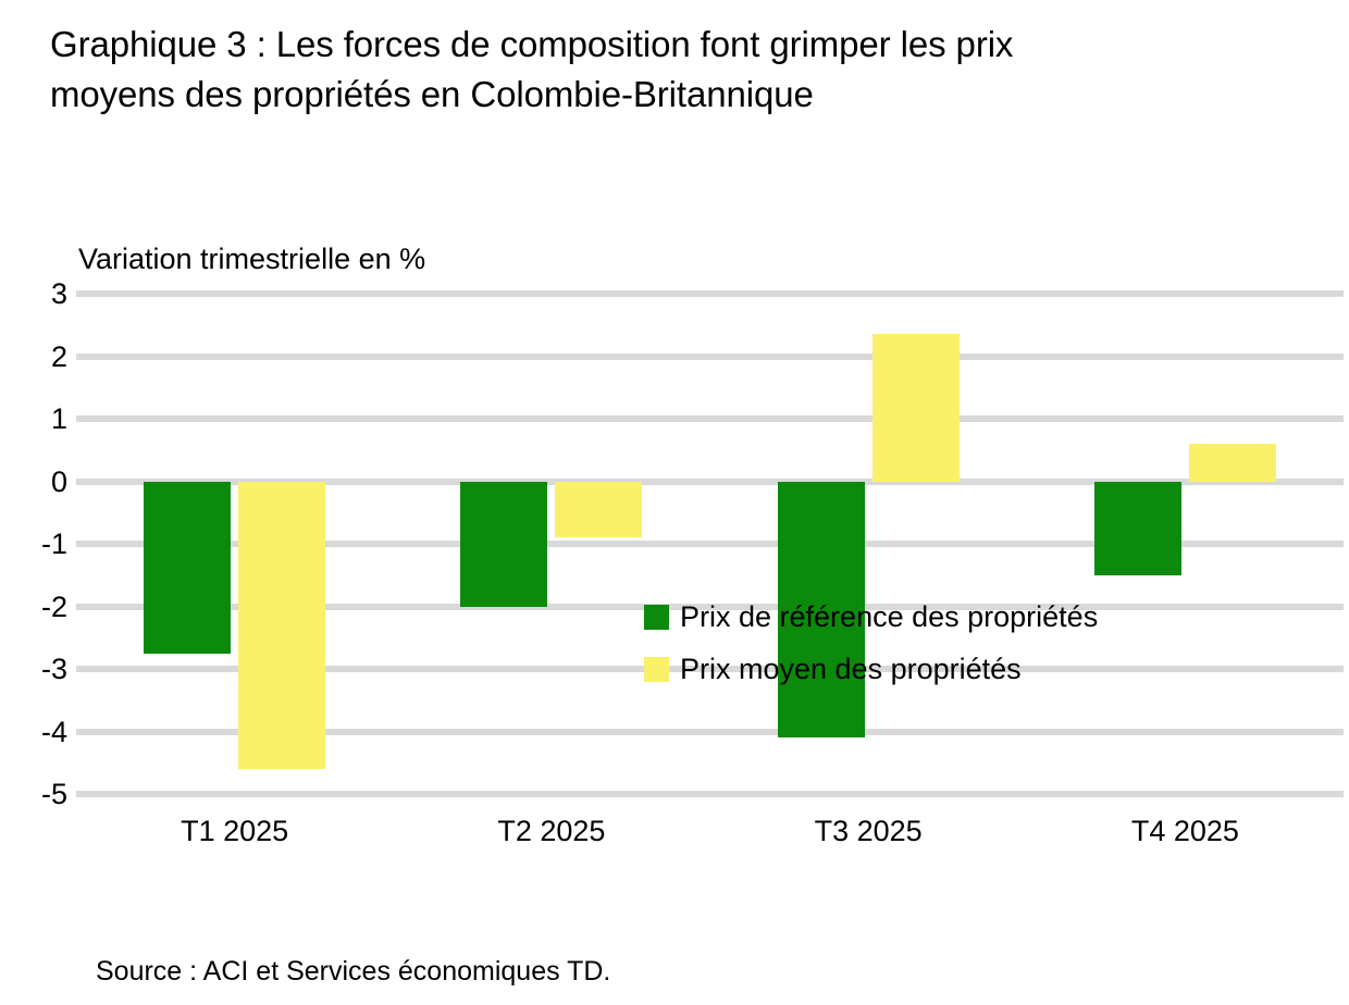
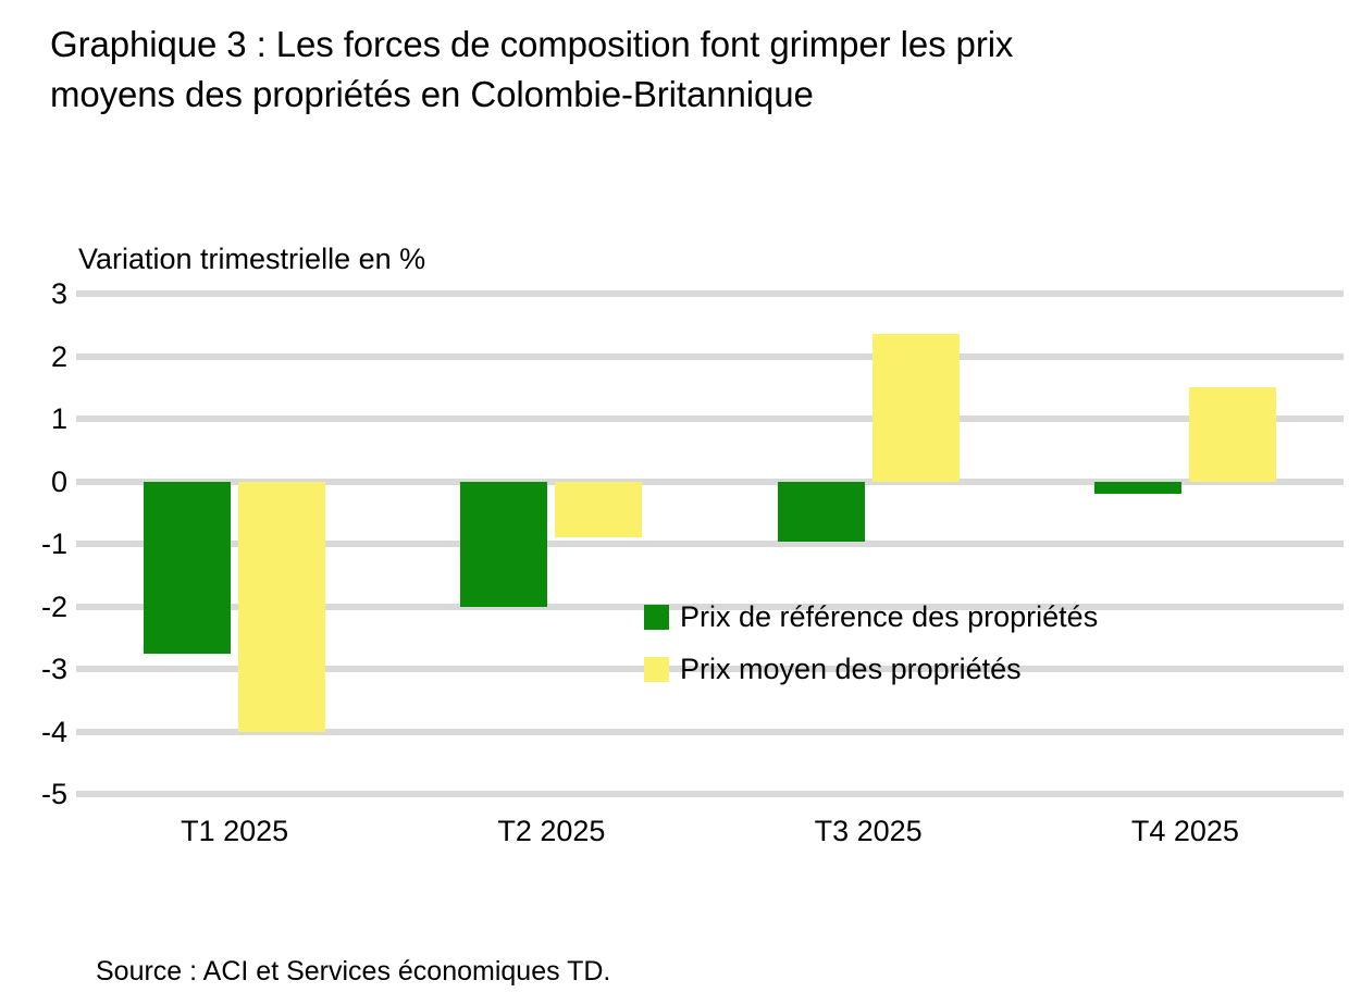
Prix moyen des propriétés/T1 2025: -4.6 -> -4.0
Prix de référence des propriétés/T3 2025: -4.1 -> -1.0
Prix de référence des propriétés/T4 2025: -1.5 -> -0.2
Prix moyen des propriétés/T4 2025: 0.6 -> 1.5
